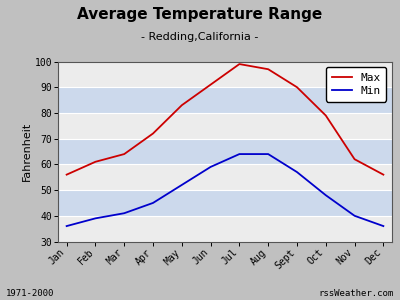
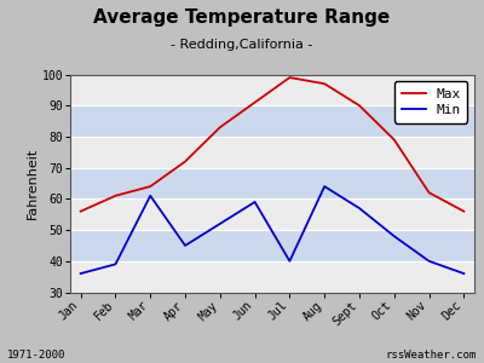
Min/Mar: 41 -> 61
Min/Jul: 64 -> 40
